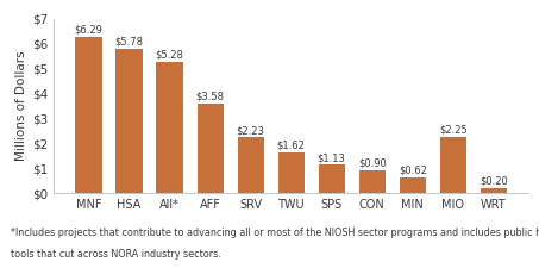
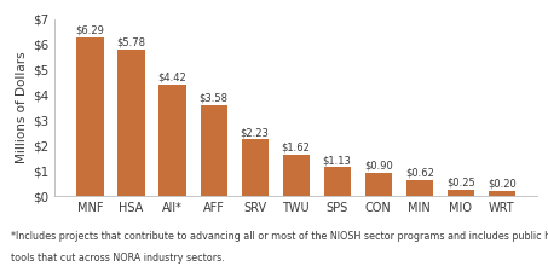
All*: $5.28 -> $4.42
MIO: $2.25 -> $0.25
